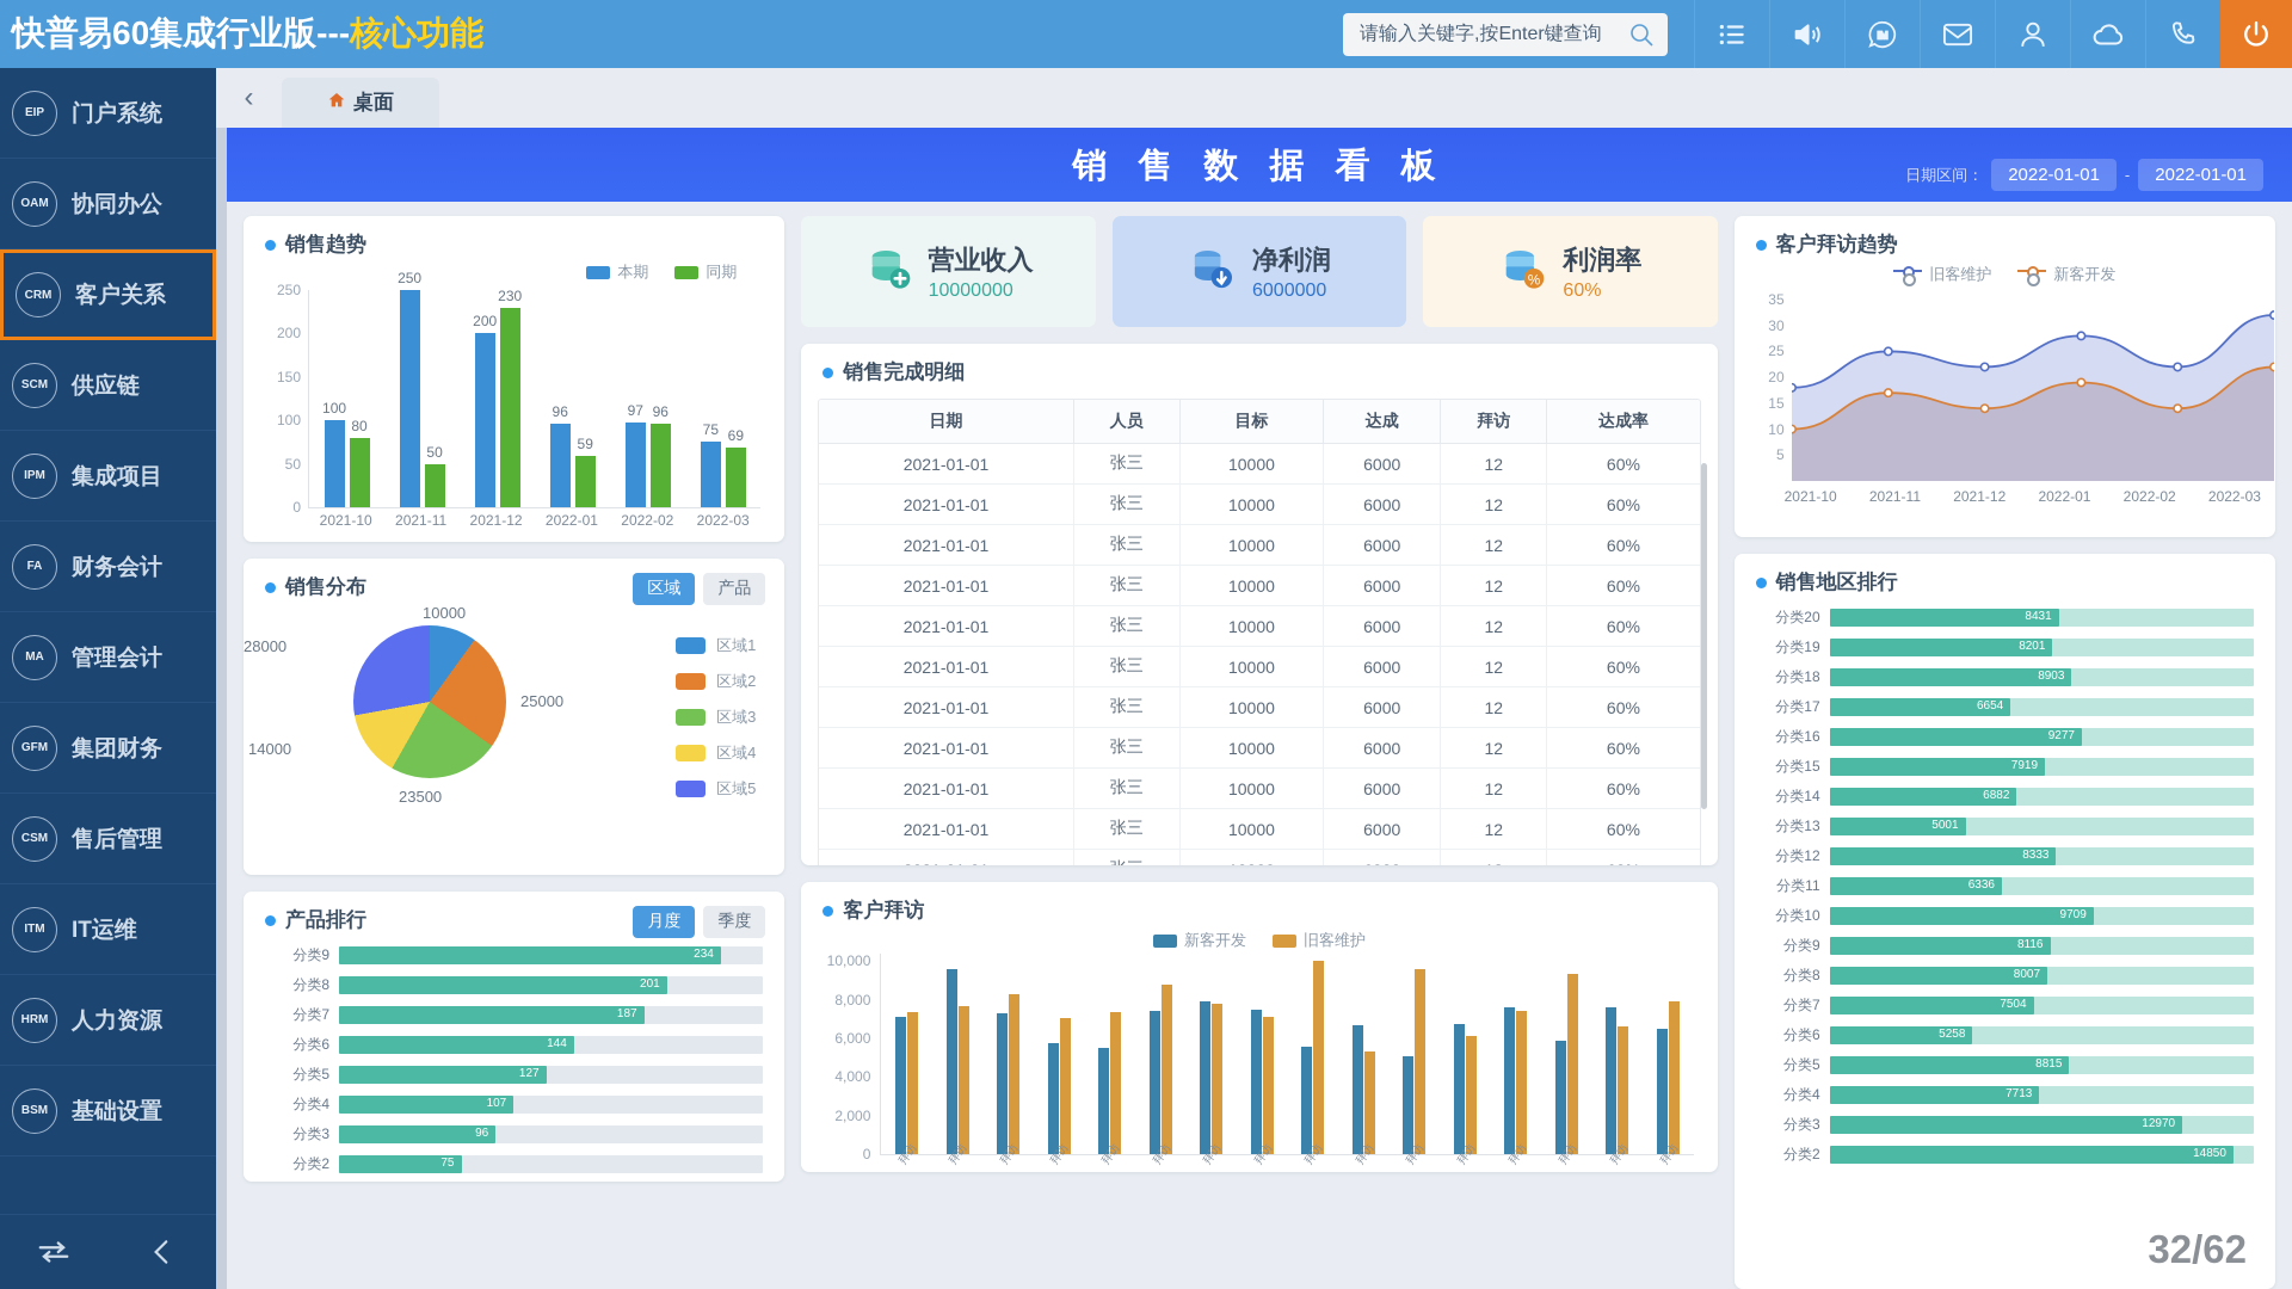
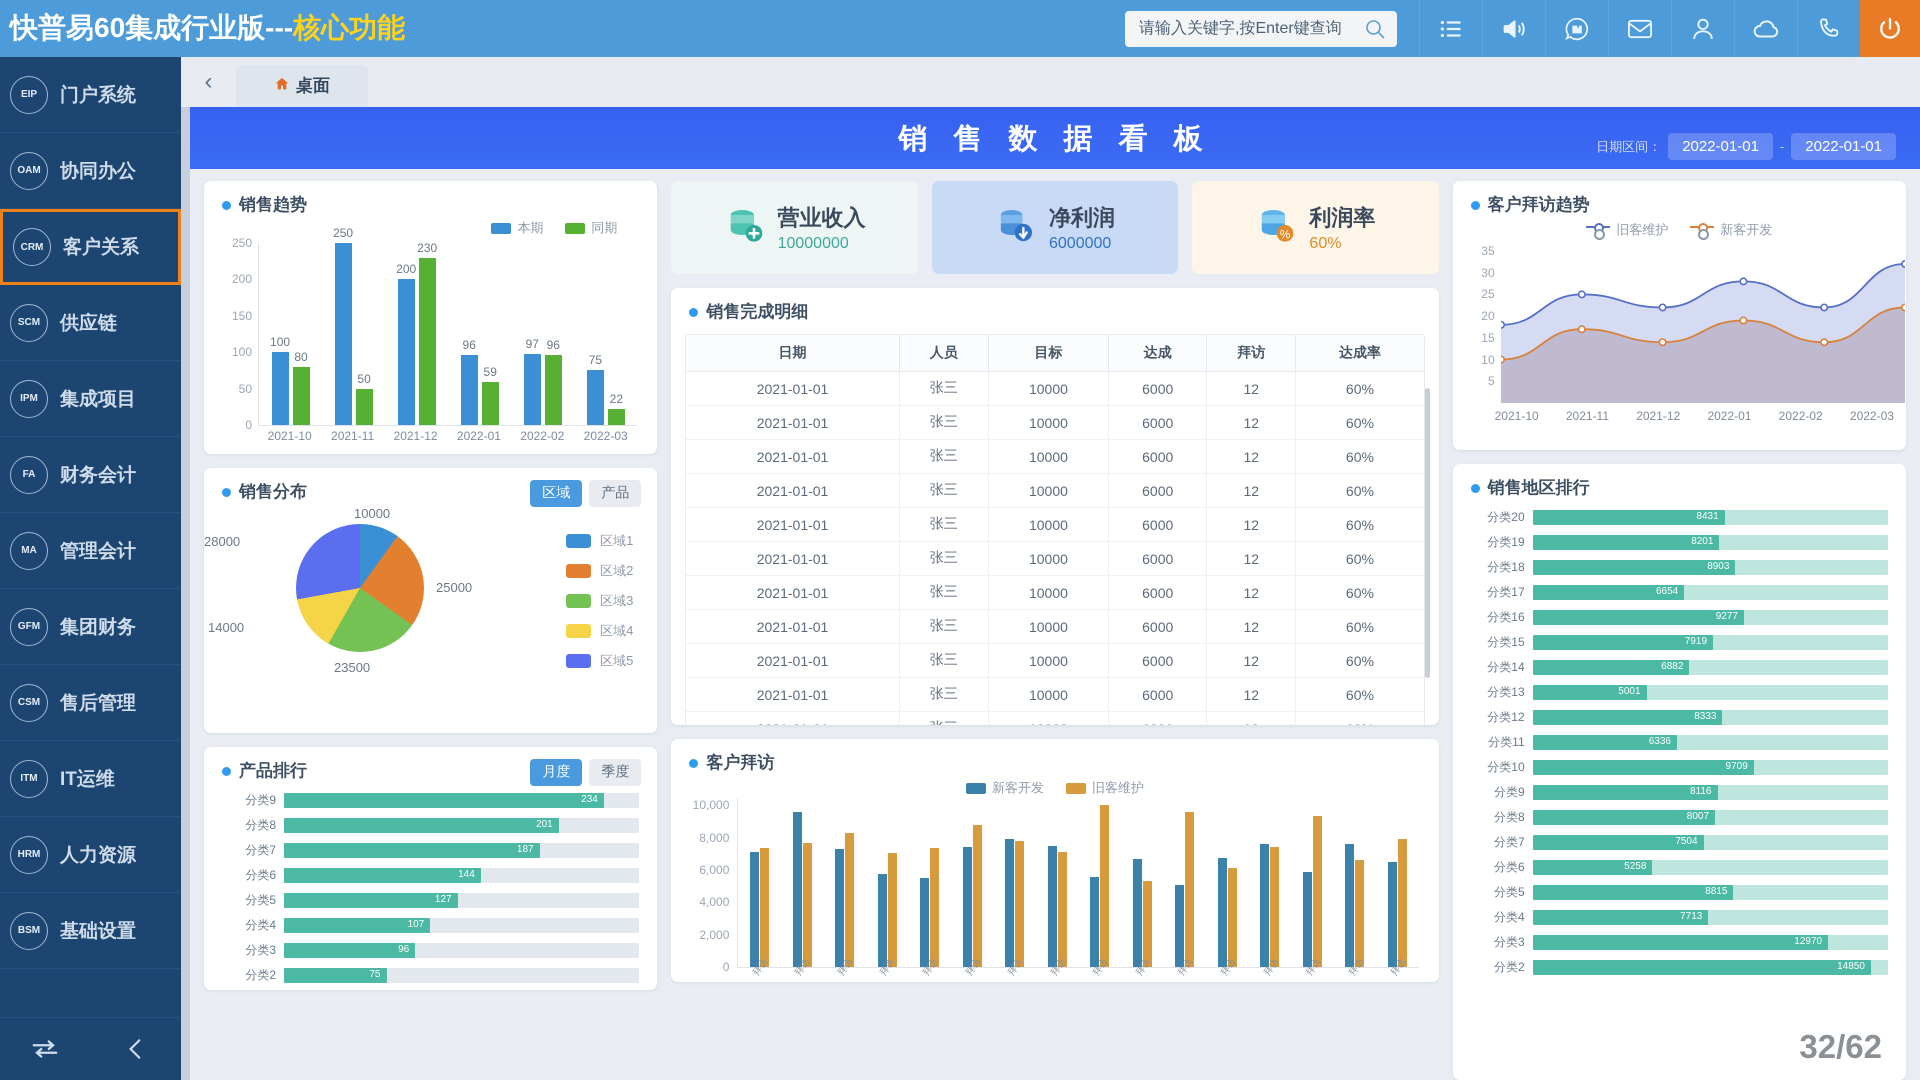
销售趋势/同期/2022-03: 69 -> 22
